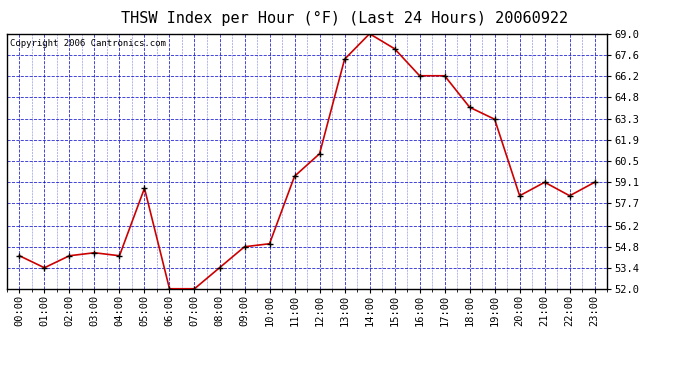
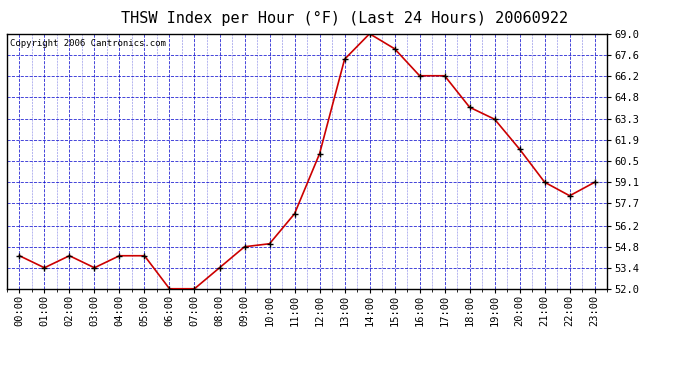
03:00: 54.4 -> 53.4
05:00: 58.7 -> 54.2
11:00: 59.5 -> 57.0
20:00: 58.2 -> 61.3
